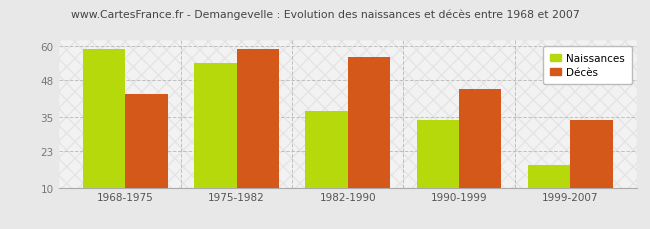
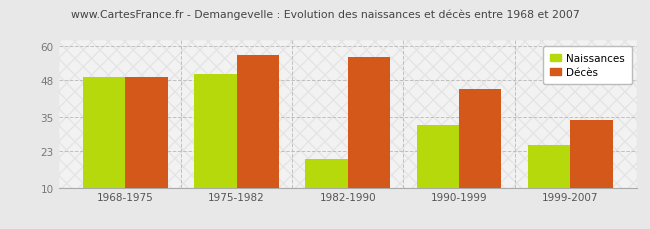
Naissances/1968-1975: 59 -> 49
Décès/1968-1975: 43 -> 49
Naissances/1975-1982: 54 -> 50
Décès/1975-1982: 59 -> 57
Naissances/1982-1990: 37 -> 20
Naissances/1990-1999: 34 -> 32
Naissances/1999-2007: 18 -> 25
